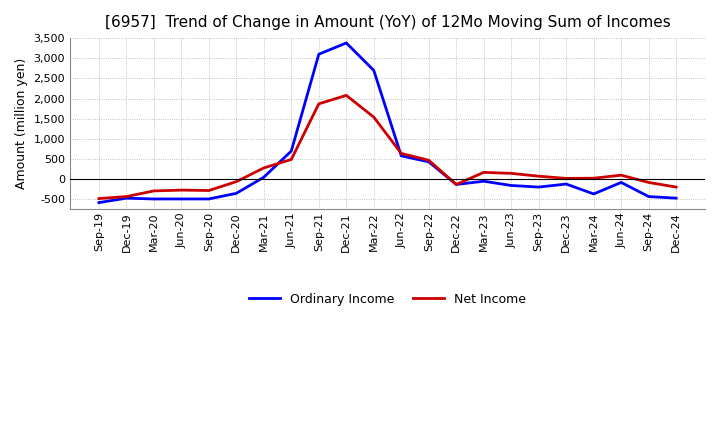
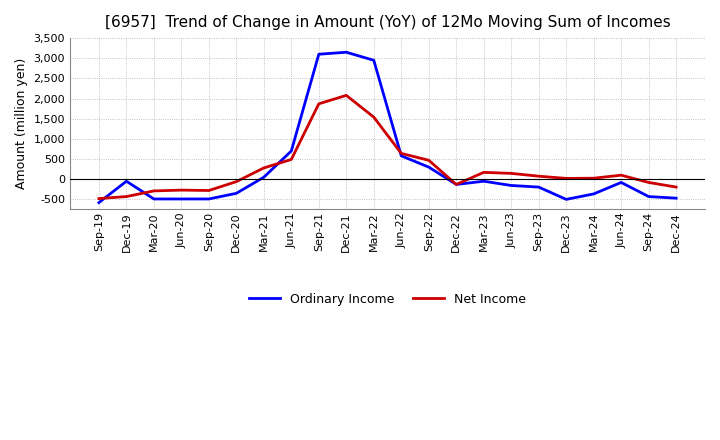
Ordinary Income/Dec-19: -470 -> -50
Ordinary Income/Dec-21: 3,380 -> 3,150
Ordinary Income/Mar-22: 2,700 -> 2,950
Ordinary Income/Sep-22: 430 -> 300
Ordinary Income/Dec-23: -120 -> -500
